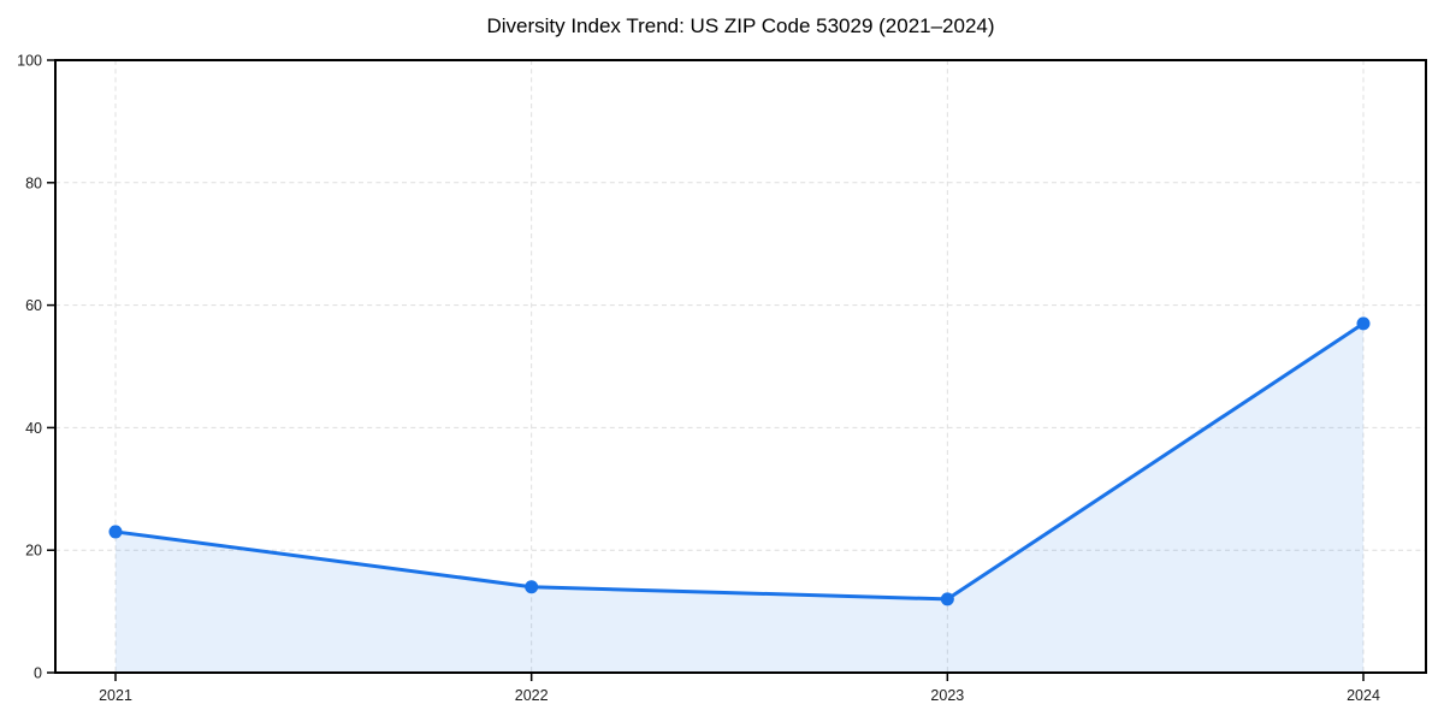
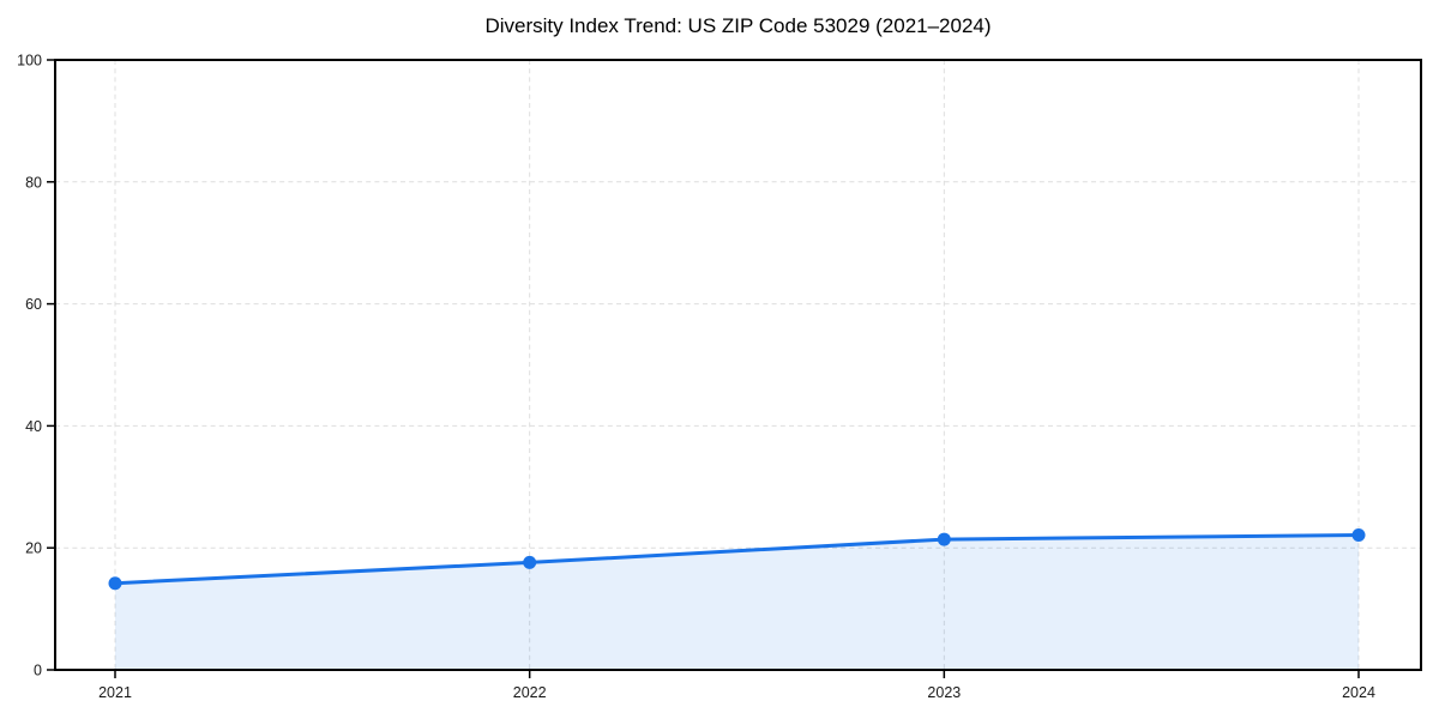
2021: 23 -> 14
2022: 14 -> 18
2023: 12 -> 21
2024: 57 -> 22
